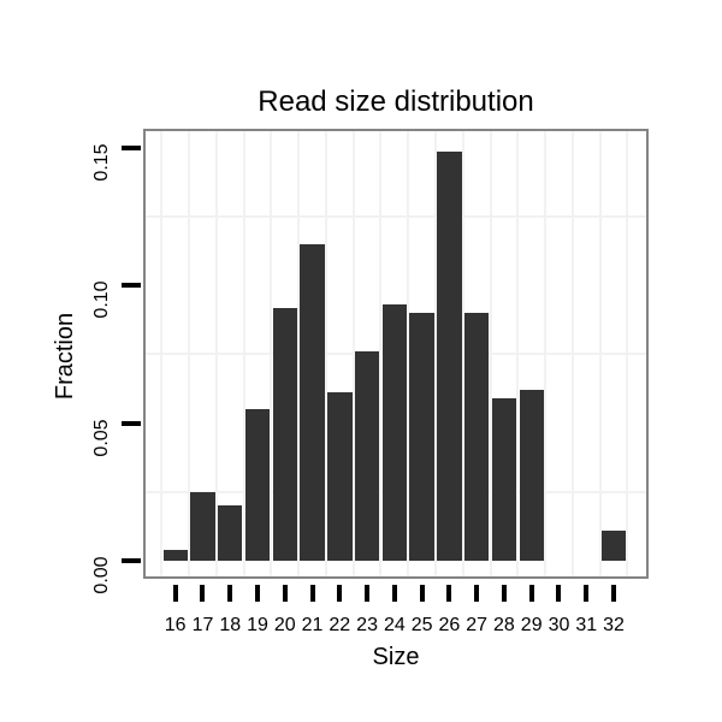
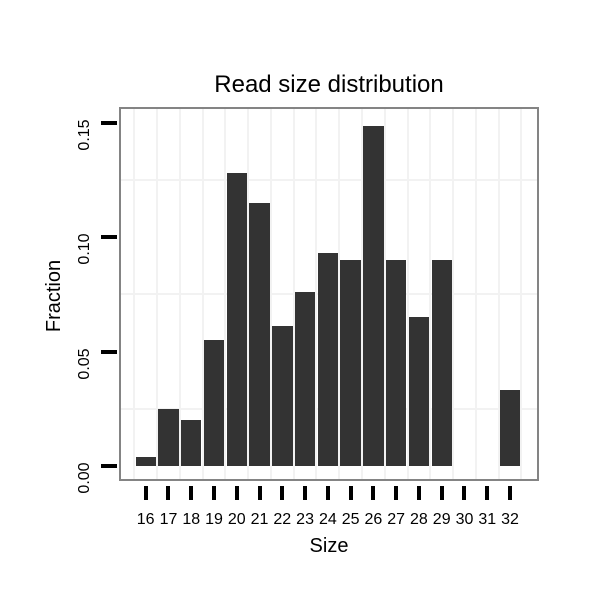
20: 0.092 -> 0.128
28: 0.059 -> 0.065
29: 0.062 -> 0.090
32: 0.011 -> 0.033
